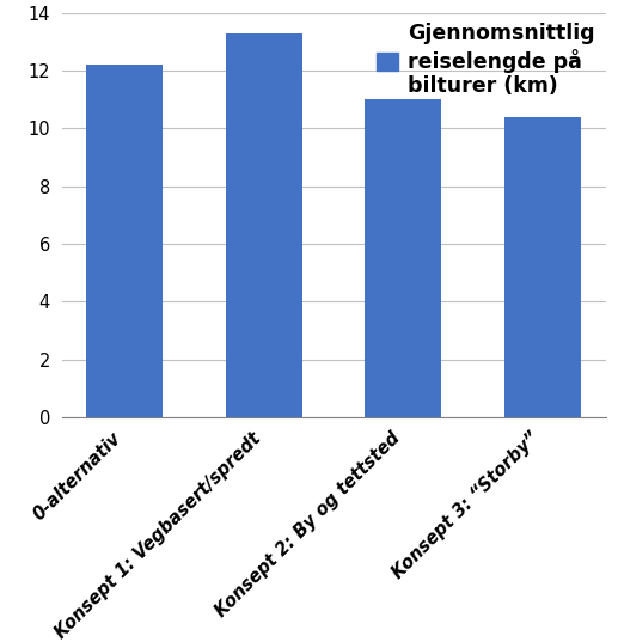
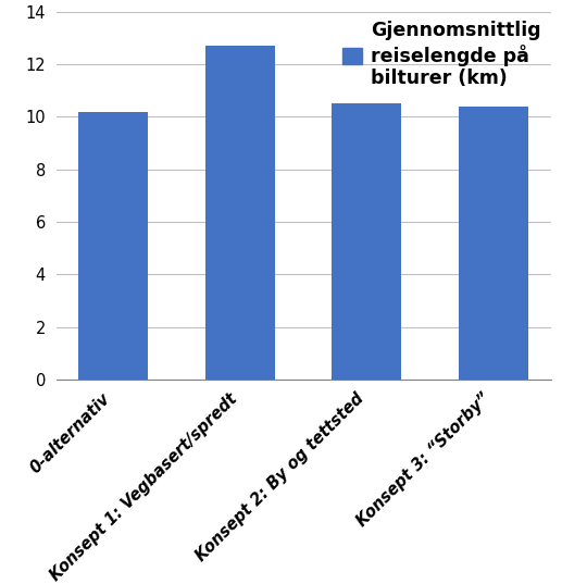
0-alternativ: 12.2 -> 10.2
Konsept 1: Vegbasert/spredt: 13.3 -> 12.7
Konsept 2: By og tettsted: 11.0 -> 10.5
